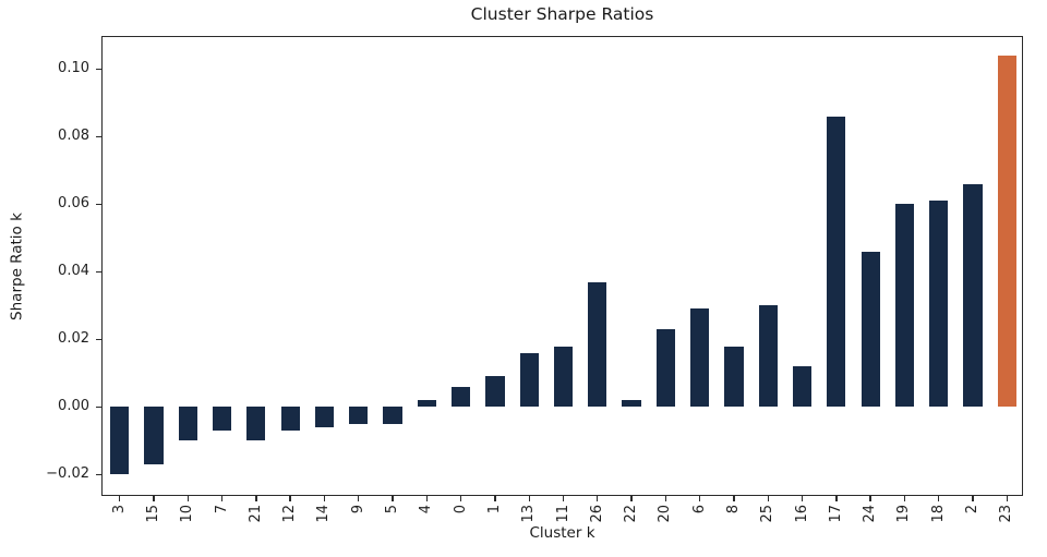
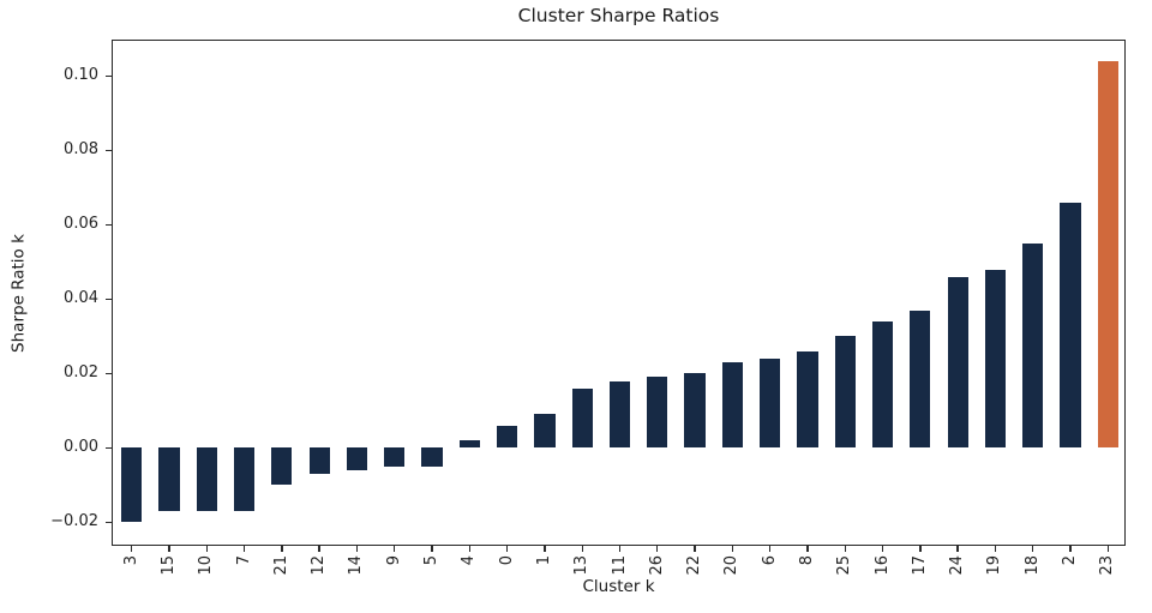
10: -0.010 -> -0.017
7: -0.007 -> -0.017
26: 0.037 -> 0.019
22: 0.002 -> 0.020
6: 0.029 -> 0.024
8: 0.018 -> 0.026
16: 0.012 -> 0.034
17: 0.086 -> 0.037
19: 0.060 -> 0.048
18: 0.061 -> 0.055
